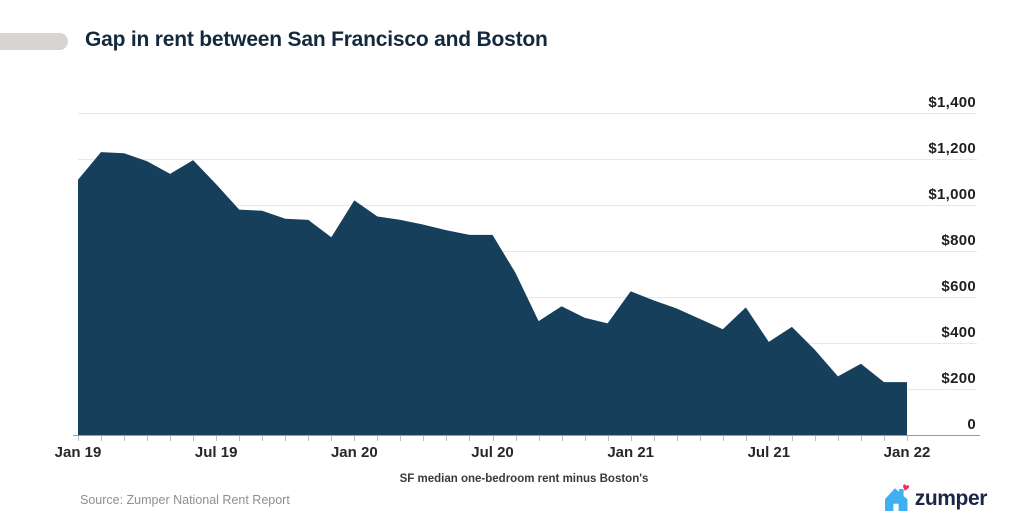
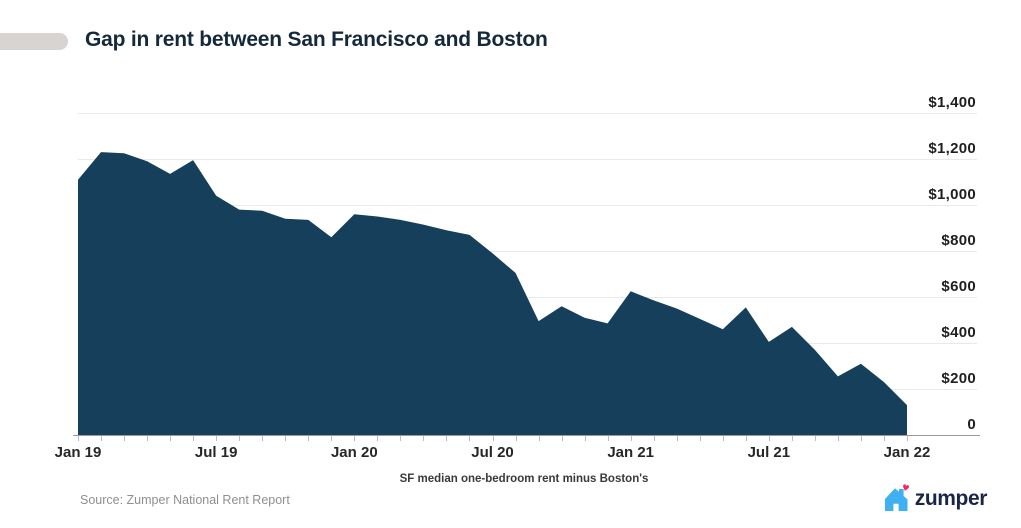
Jul 19: $1090 -> $1040
Jan 20: $1020 -> $960
Jul 20: $870 -> $790
Jan 22: $230 -> $130
